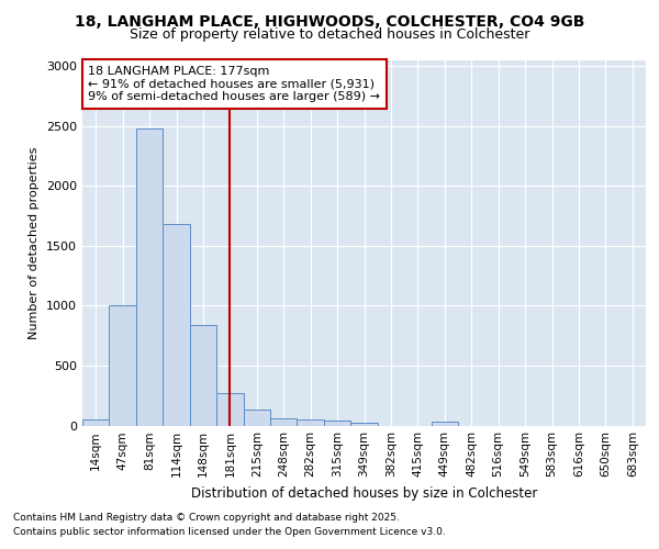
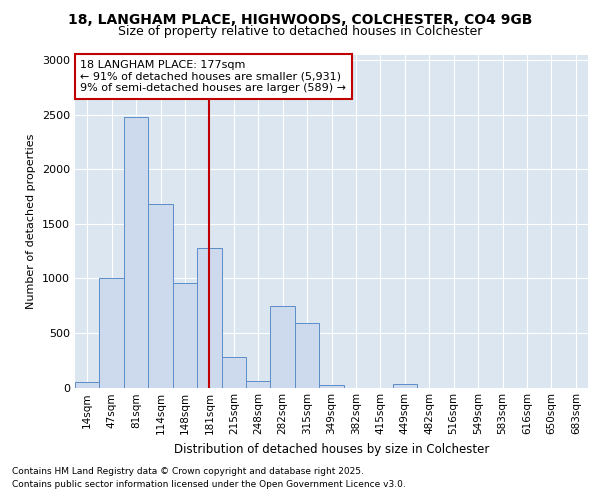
148sqm: 840 -> 960
181sqm: 280 -> 1280
215sqm: 130 -> 280
282sqm: 60 -> 750
315sqm: 40 -> 590
